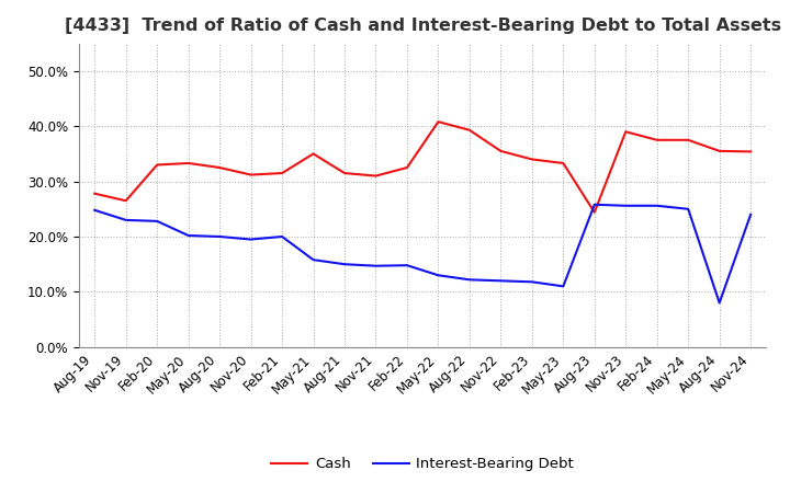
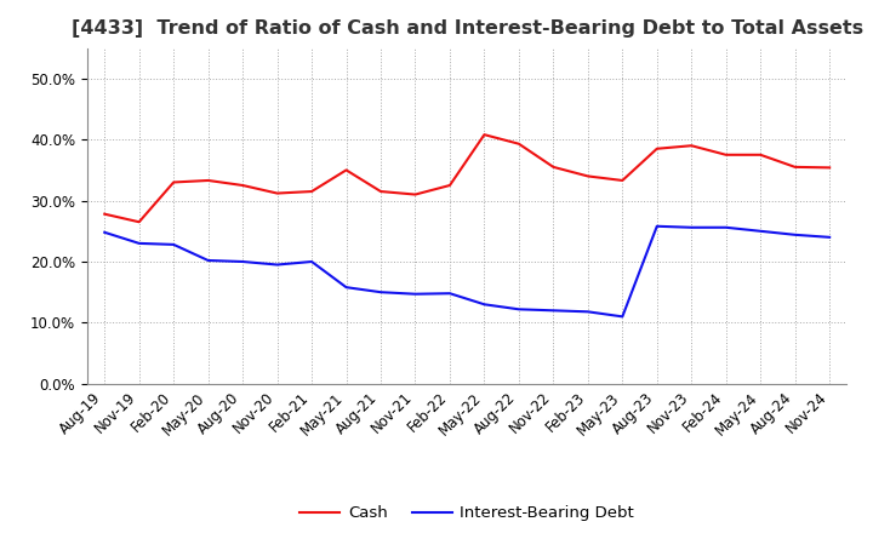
Cash/Aug-23: 24.4% -> 38.5%
Interest-Bearing Debt/Aug-24: 8.0% -> 24.4%
